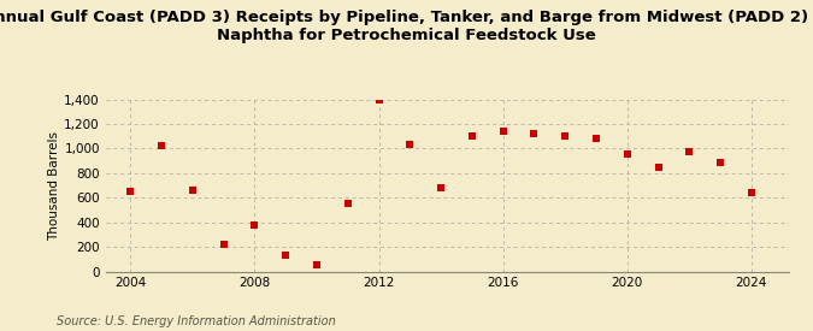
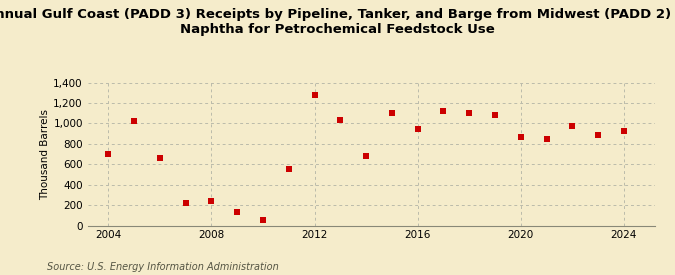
2004: 650 -> 700
2008: 380 -> 240
2012: 1,400 -> 1,280
2016: 1,140 -> 940
2020: 950 -> 870
2024: 640 -> 930
